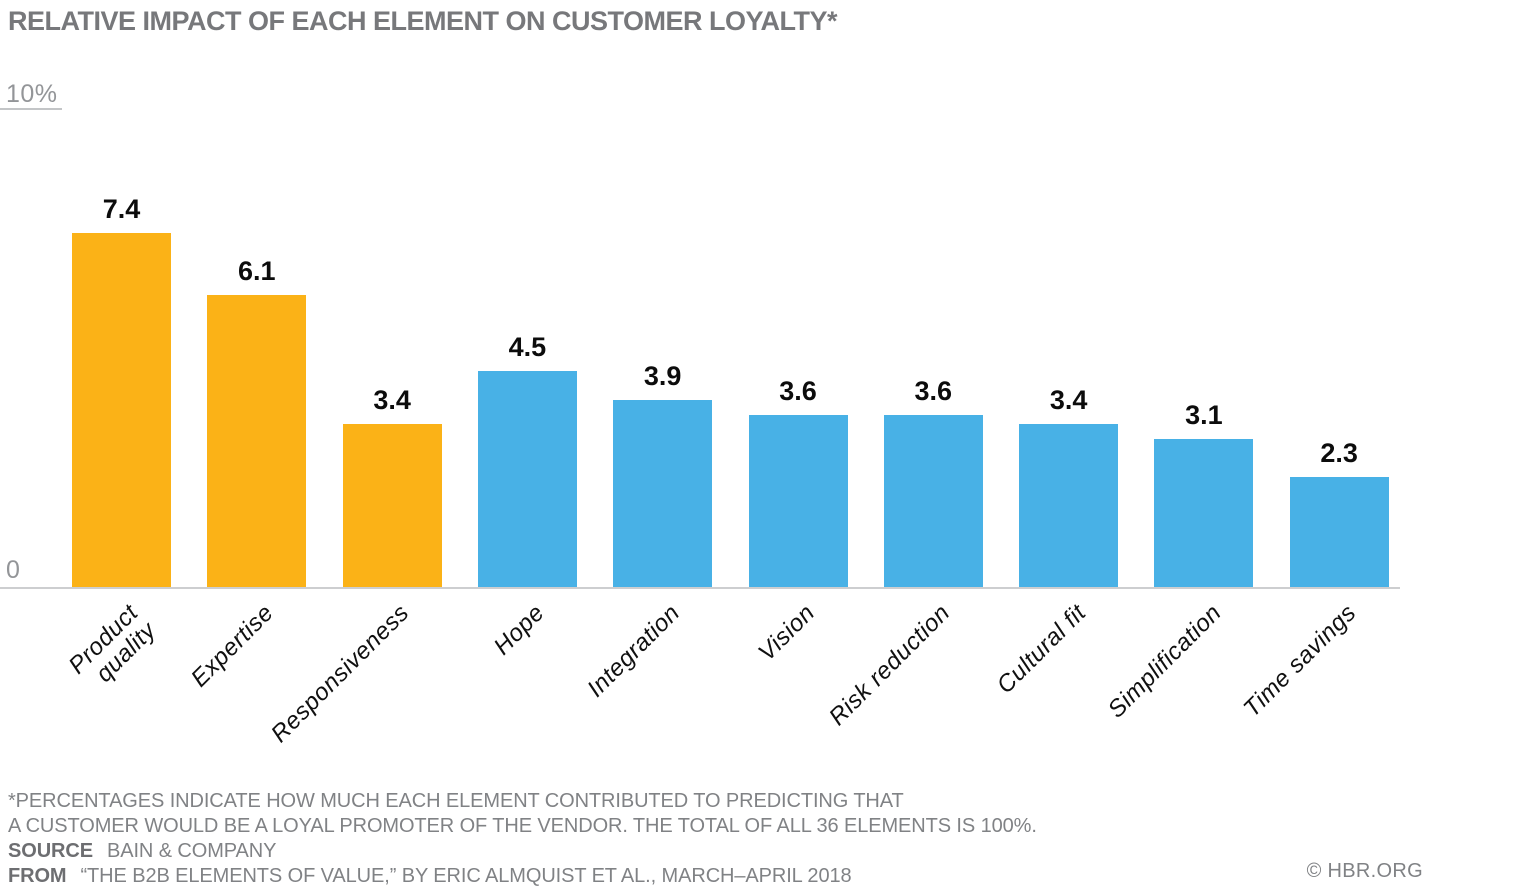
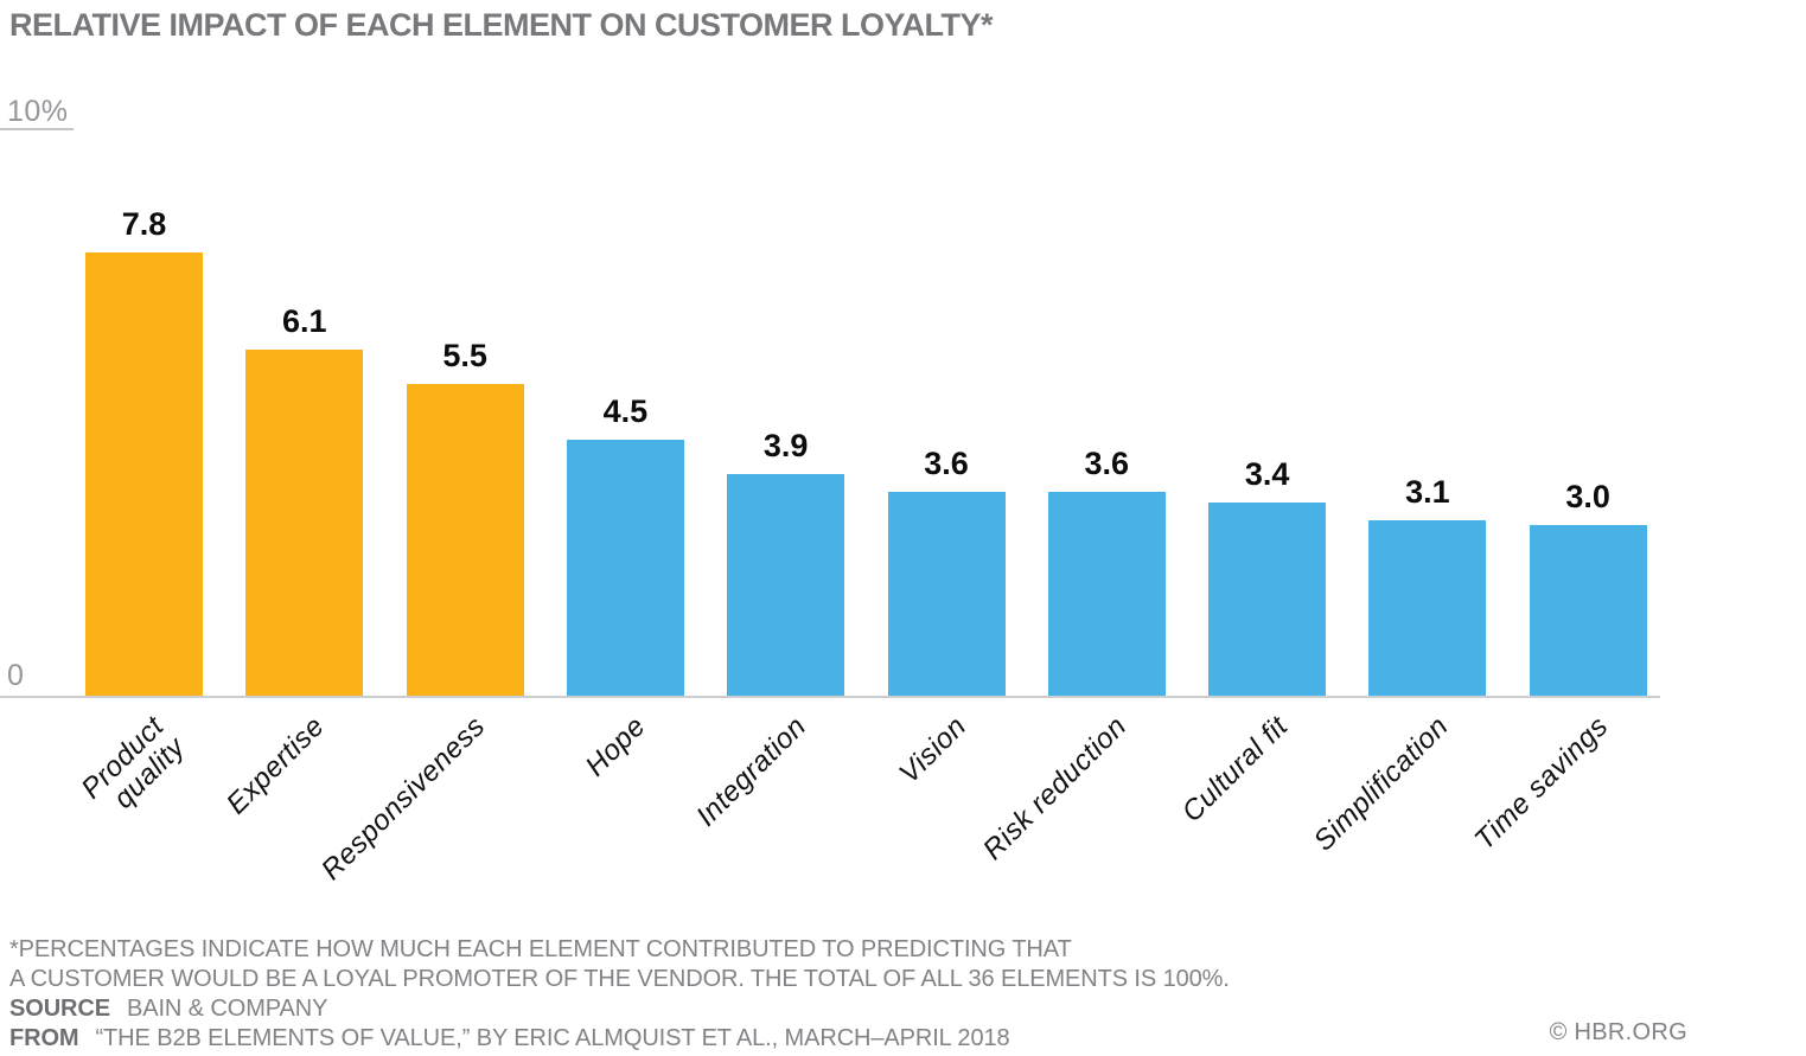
Product quality: 7.4 -> 7.8
Responsiveness: 3.4 -> 5.5
Time savings: 2.3 -> 3.0
